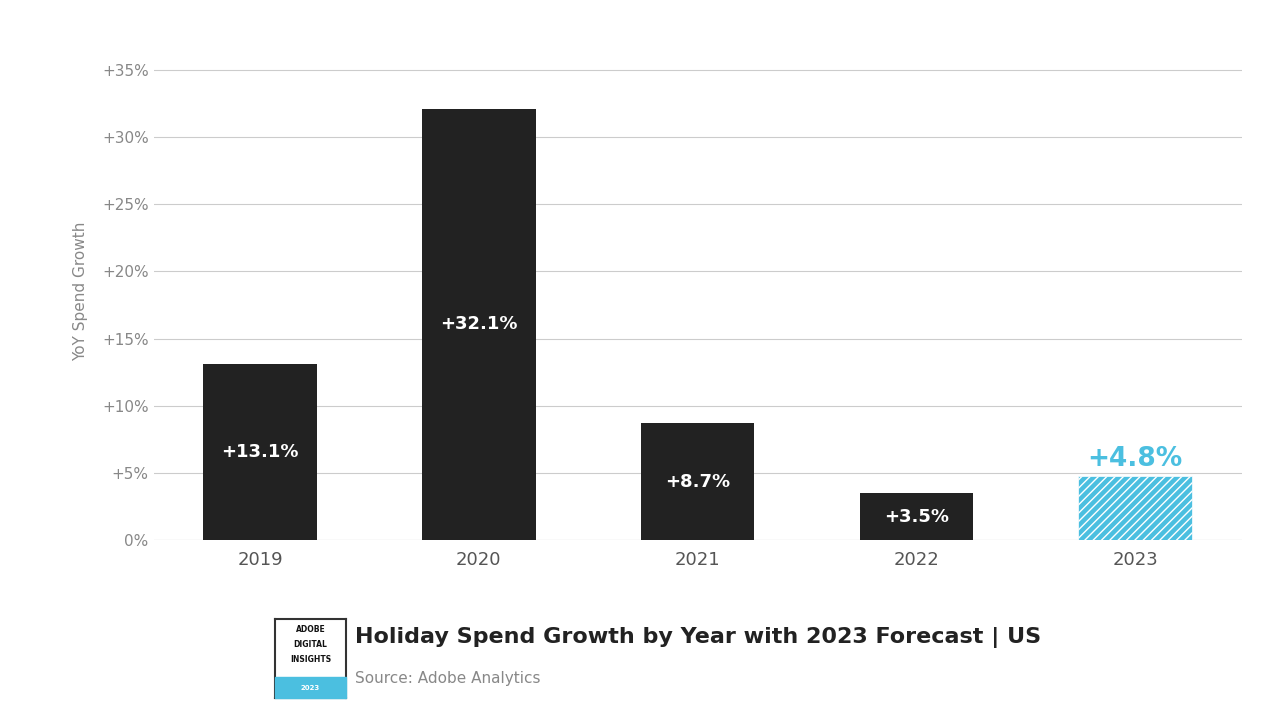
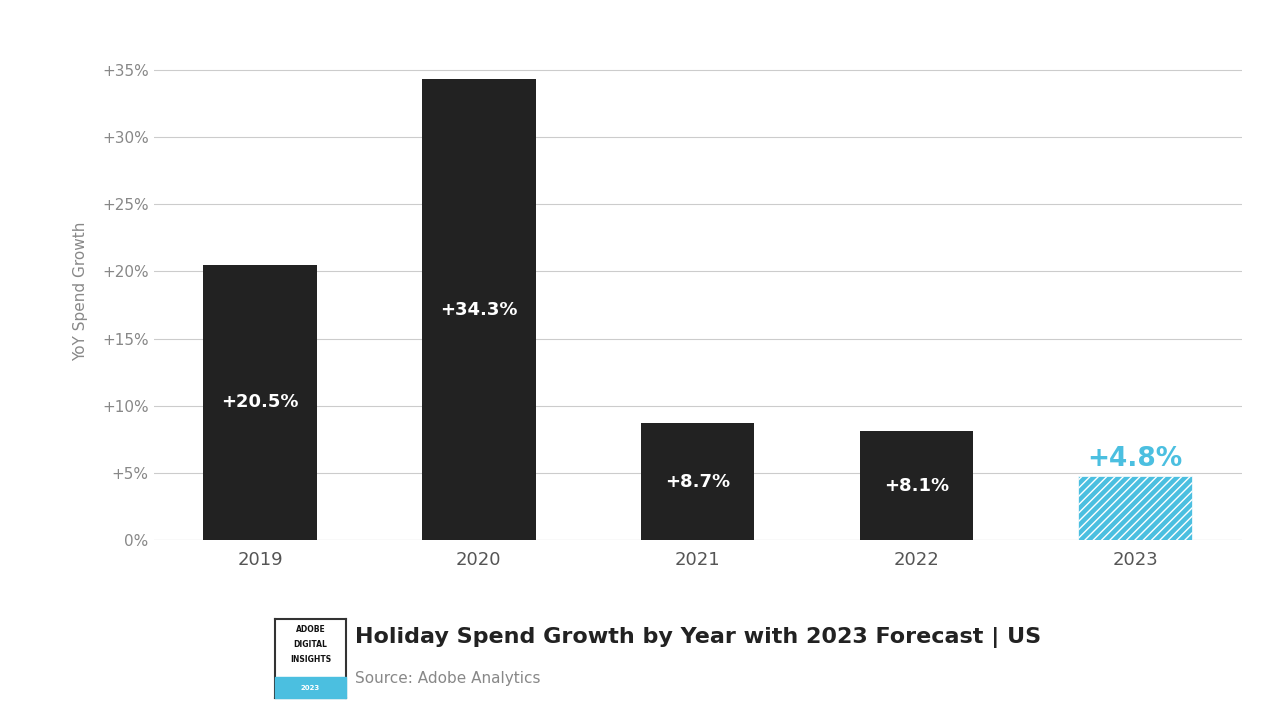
2019: +13.1% -> +20.5%
2020: +32.1% -> +34.3%
2022: +3.5% -> +8.1%
